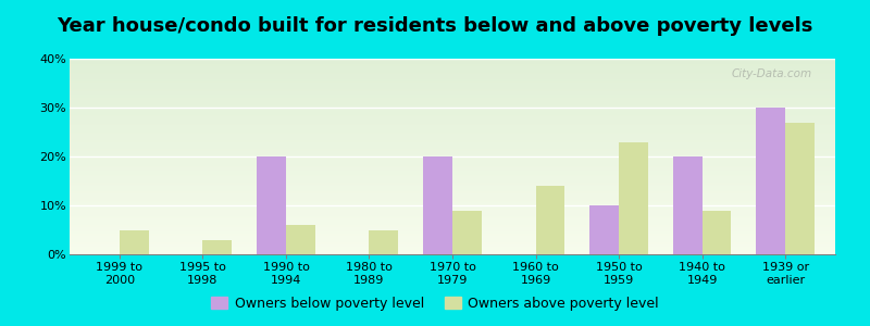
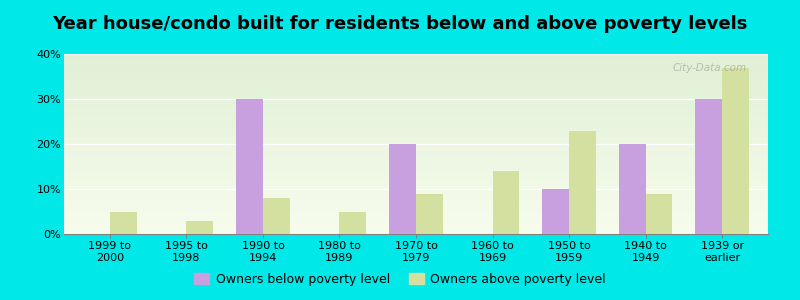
Owners below poverty level/1990 to 1994: 20% -> 30%
Owners above poverty level/1990 to 1994: 6% -> 8%
Owners above poverty level/1939 or earlier: 27% -> 37%
